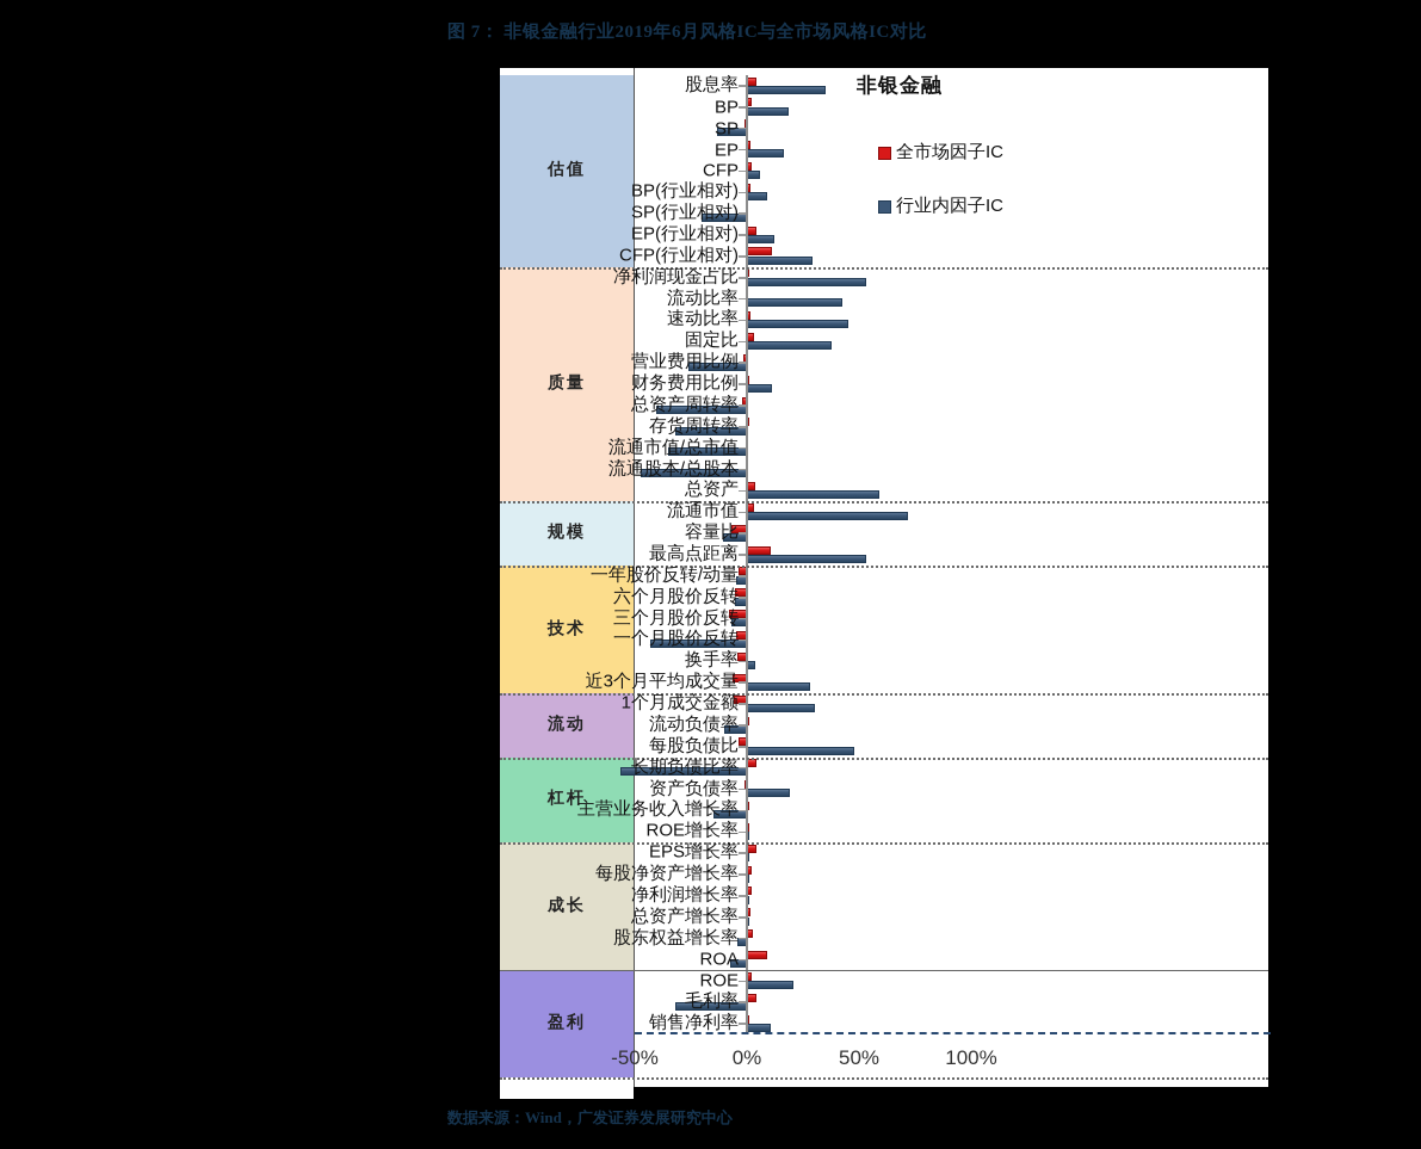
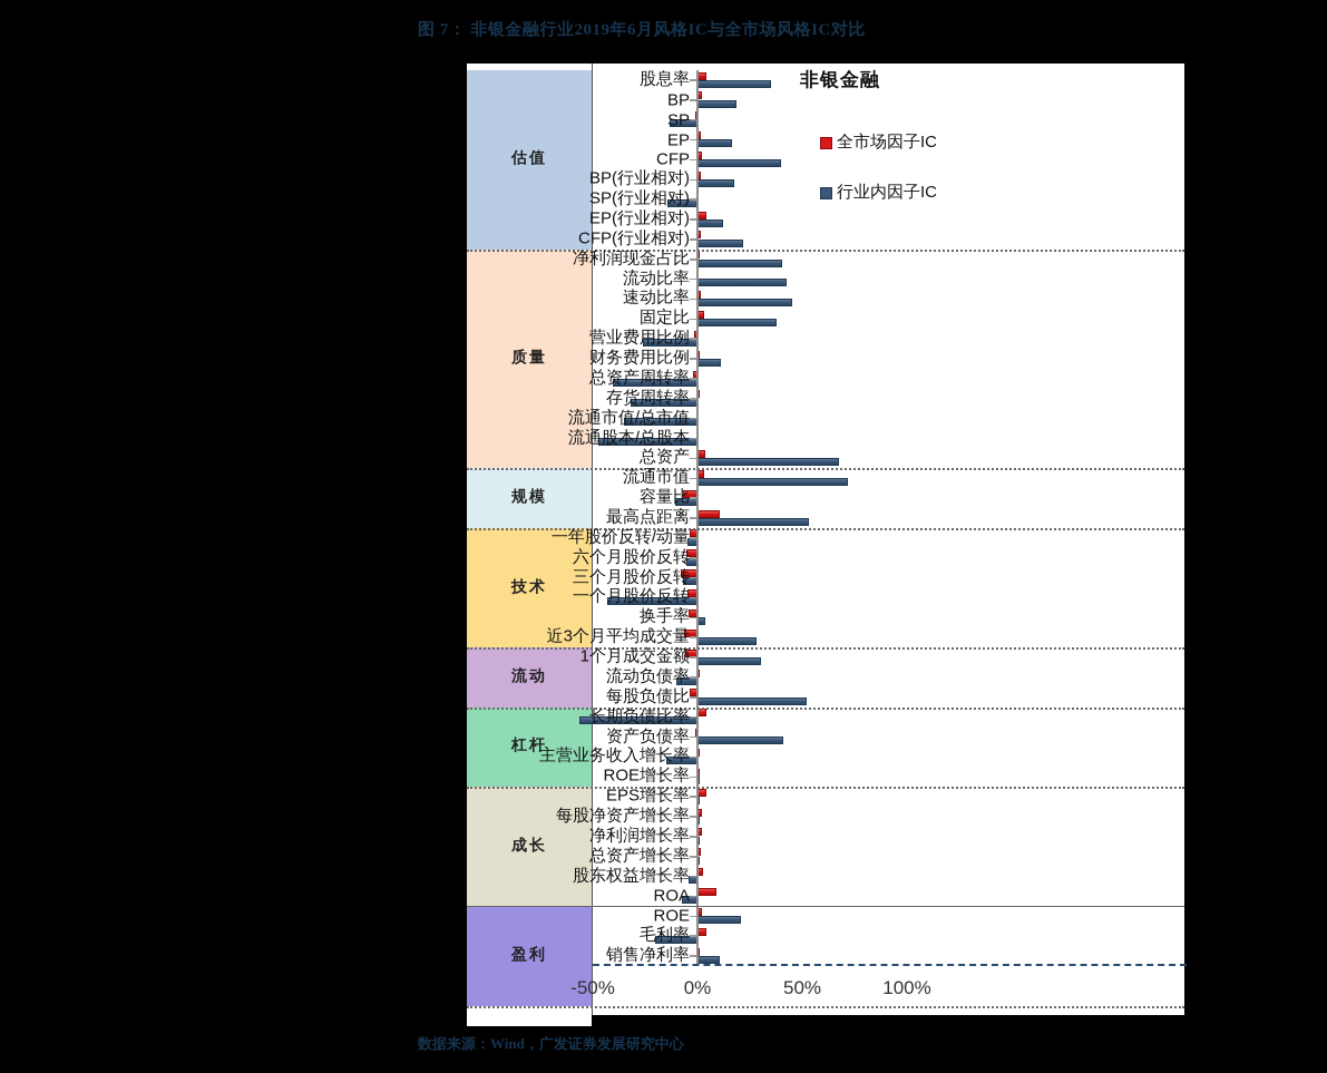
行业内因子IC/CFP: 6% -> 40%
行业内因子IC/BP(行业相对): 9% -> 18%
行业内因子IC/SP(行业相对): -20% -> -14%
全市场因子IC/CFP(行业相对): 11% -> 2%
行业内因子IC/CFP(行业相对): 29% -> 22%
行业内因子IC/净利润现金占比: 53% -> 40%
行业内因子IC/总资产: 59% -> 68%
行业内因子IC/每股负债比: 48% -> 52%
行业内因子IC/资产负债率: 19% -> 41%
行业内因子IC/毛利率: -32% -> -20%
